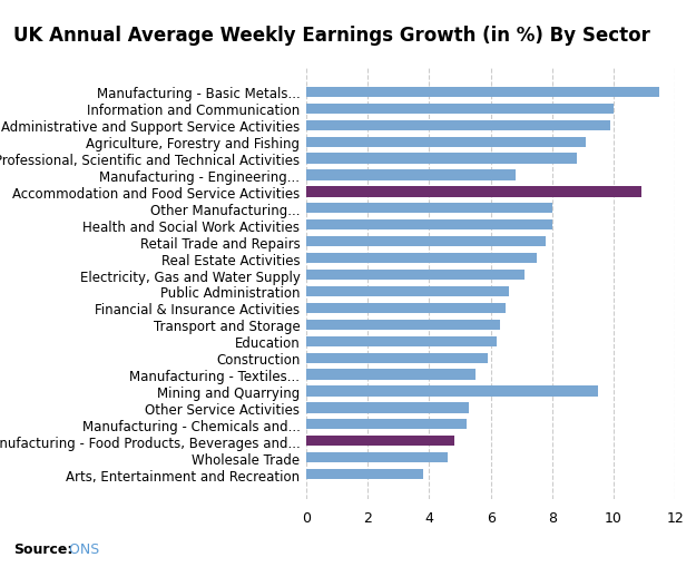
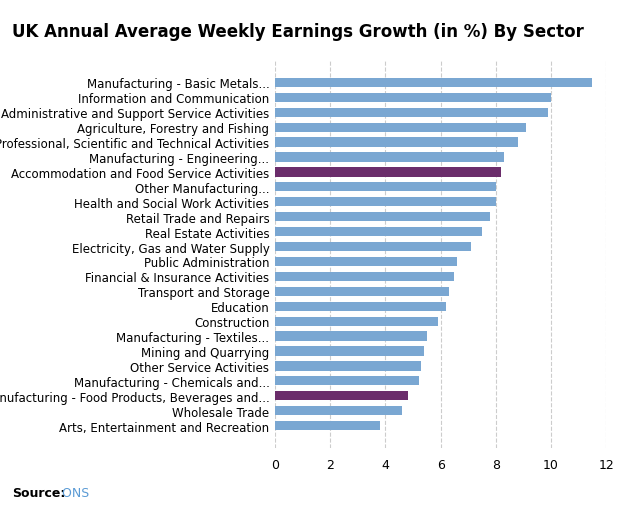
Manufacturing - Engineering...: 6.8 -> 8.3
Accommodation and Food Service Activities: 10.9 -> 8.2
Mining and Quarrying: 9.5 -> 5.4
